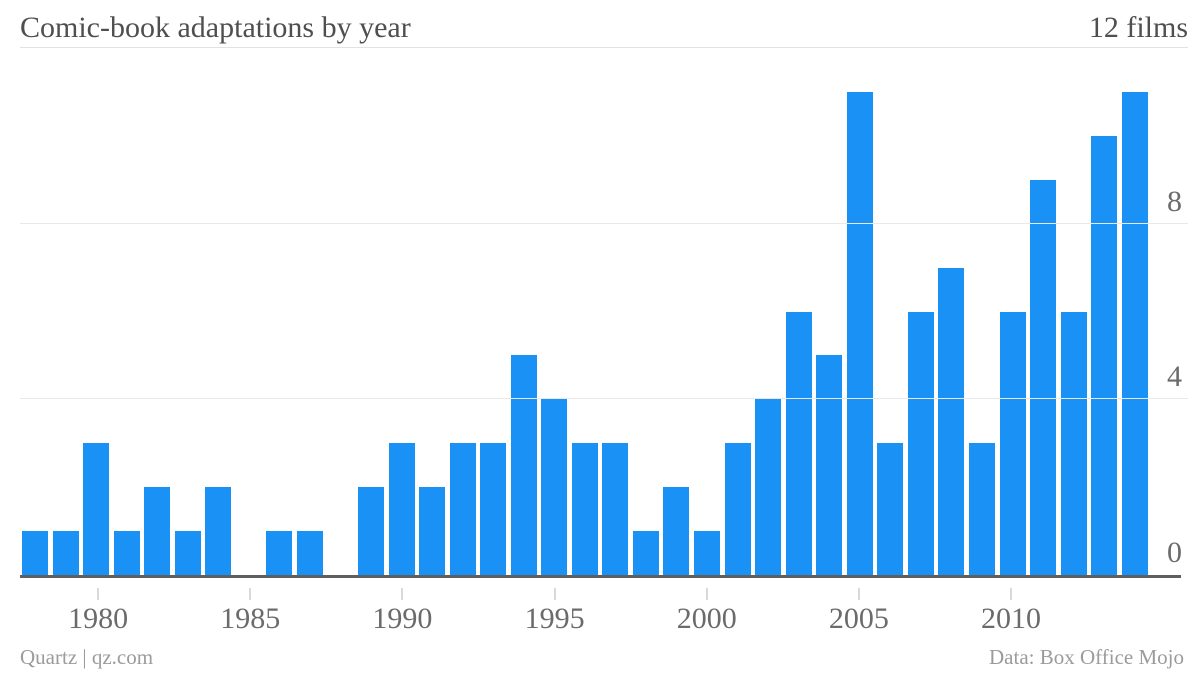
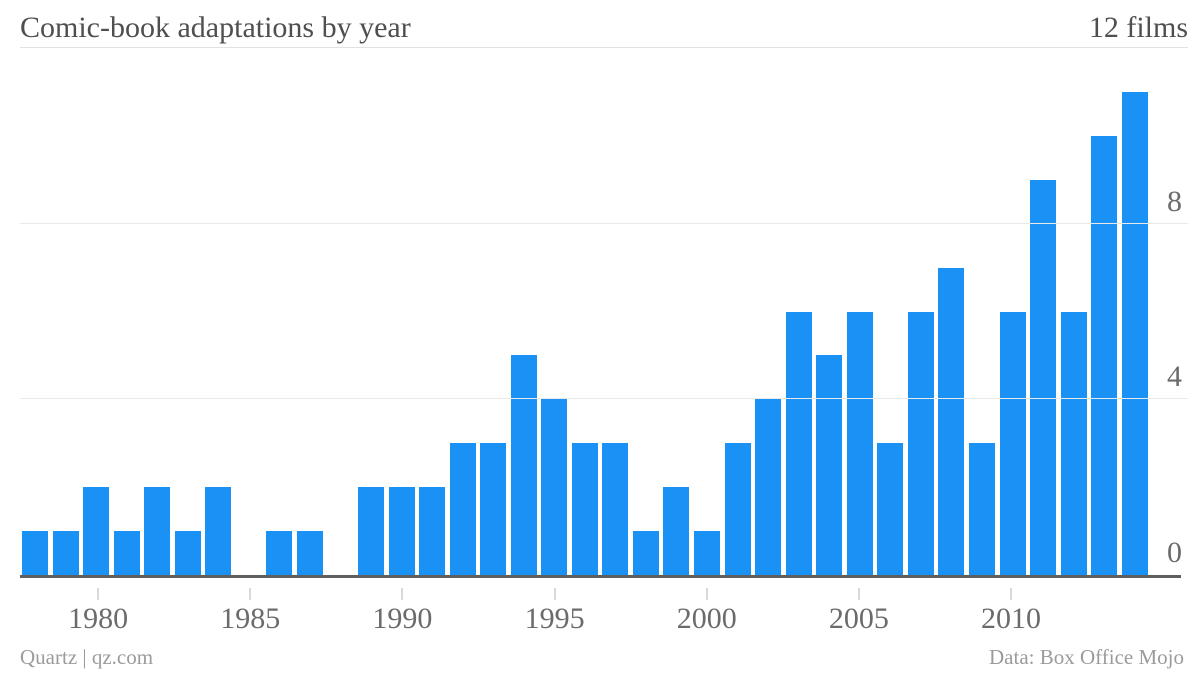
1980: 3 -> 2
1990: 3 -> 2
2005: 11 -> 6
